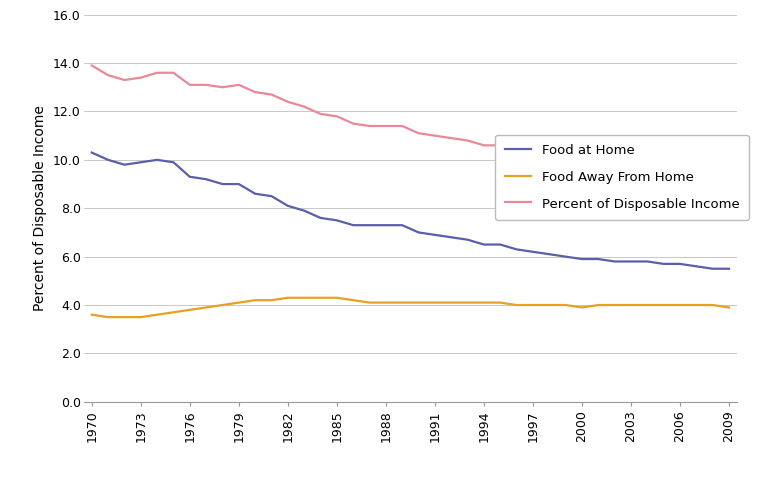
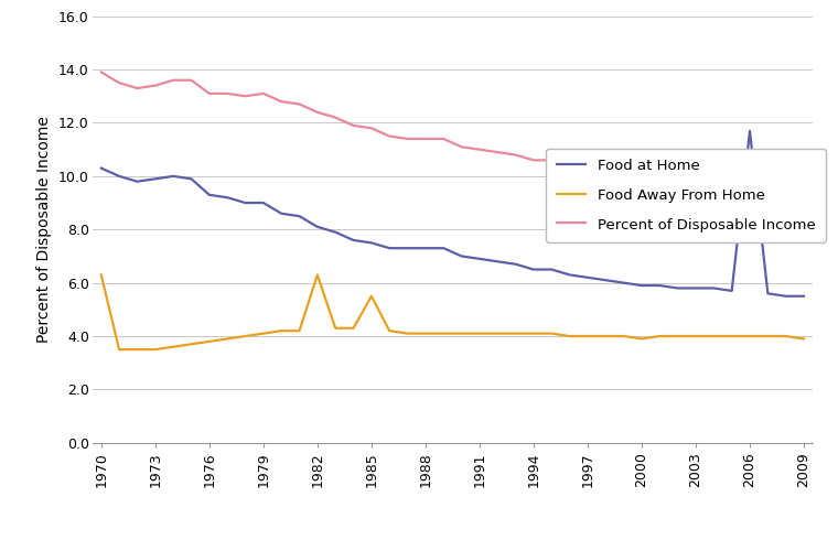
Food Away From Home/1970: 3.6 -> 6.3
Food Away From Home/1982: 4.3 -> 6.3
Food Away From Home/1985: 4.3 -> 5.5
Food at Home/2006: 5.7 -> 11.7
